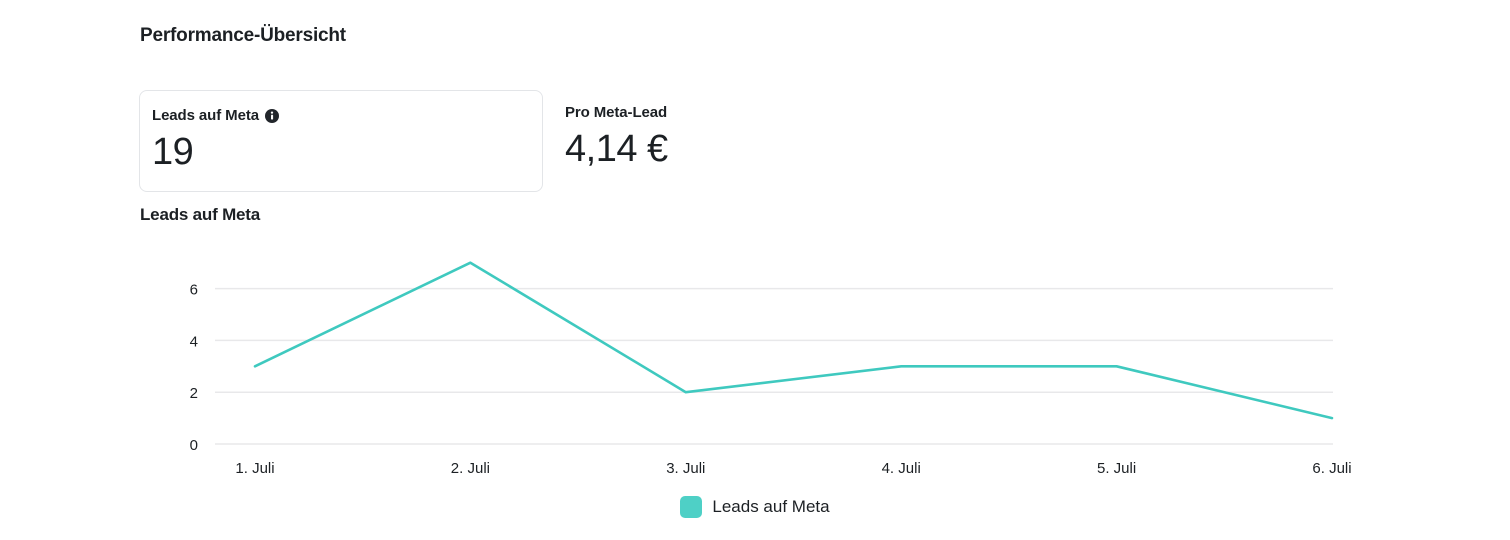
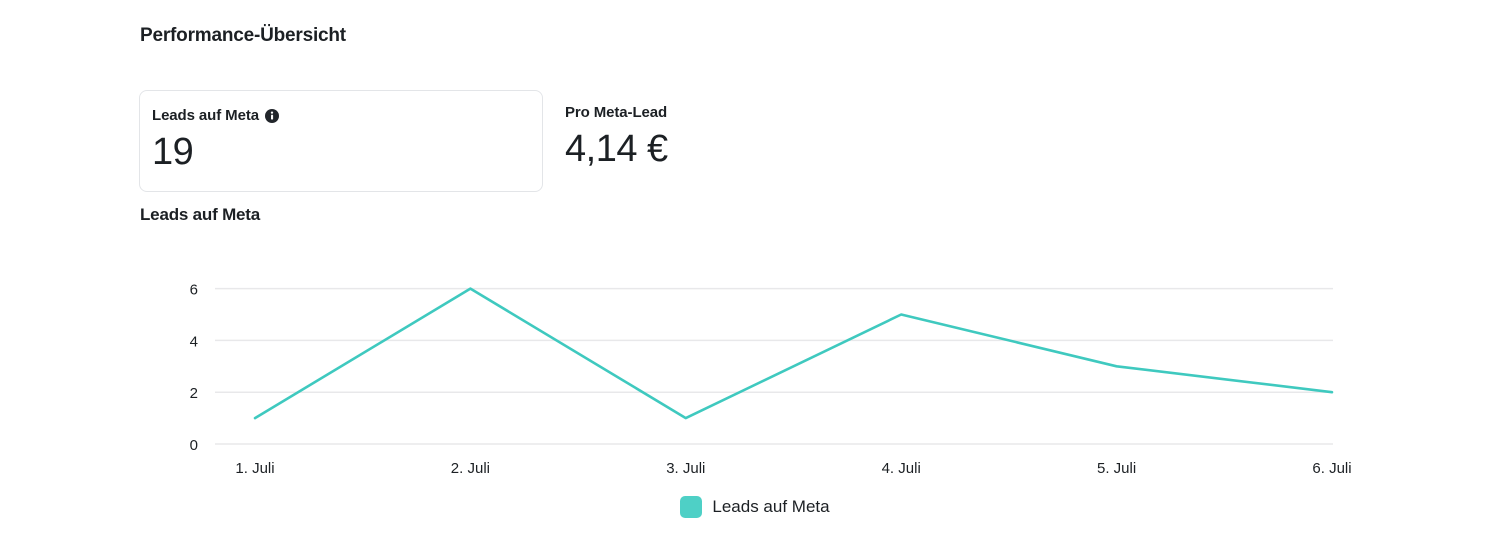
1. Juli: 3 -> 1
2. Juli: 7 -> 6
3. Juli: 2 -> 1
4. Juli: 3 -> 5
6. Juli: 1 -> 2
